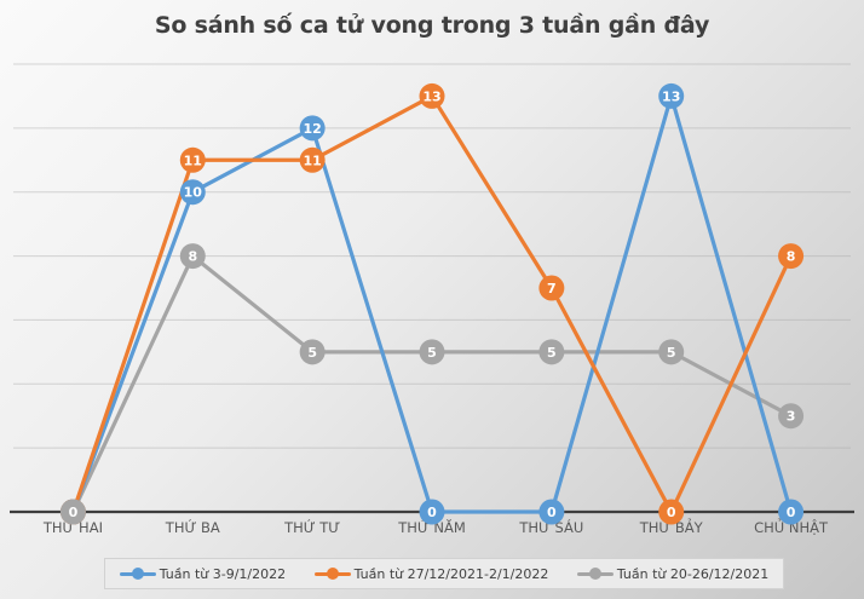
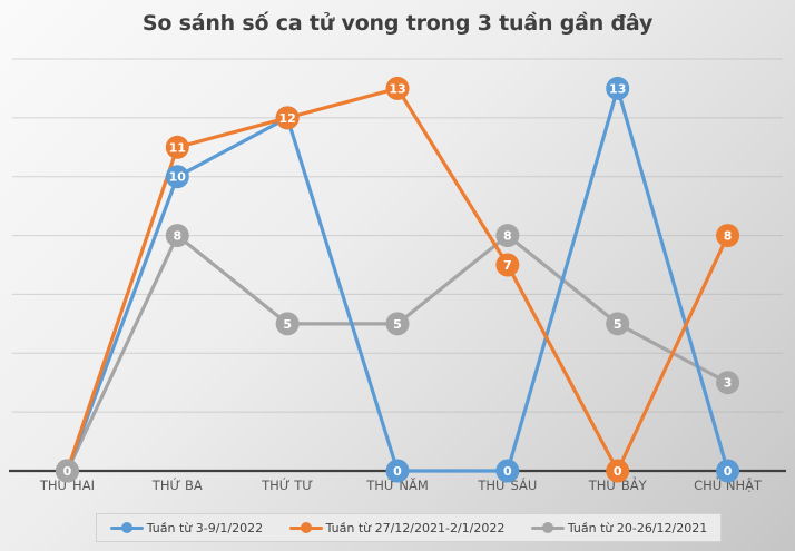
Tuần từ 27/12/2021-2/1/2022/THỨ TƯ: 11 -> 12
Tuần từ 20-26/12/2021/THỨ SÁU: 5 -> 8
